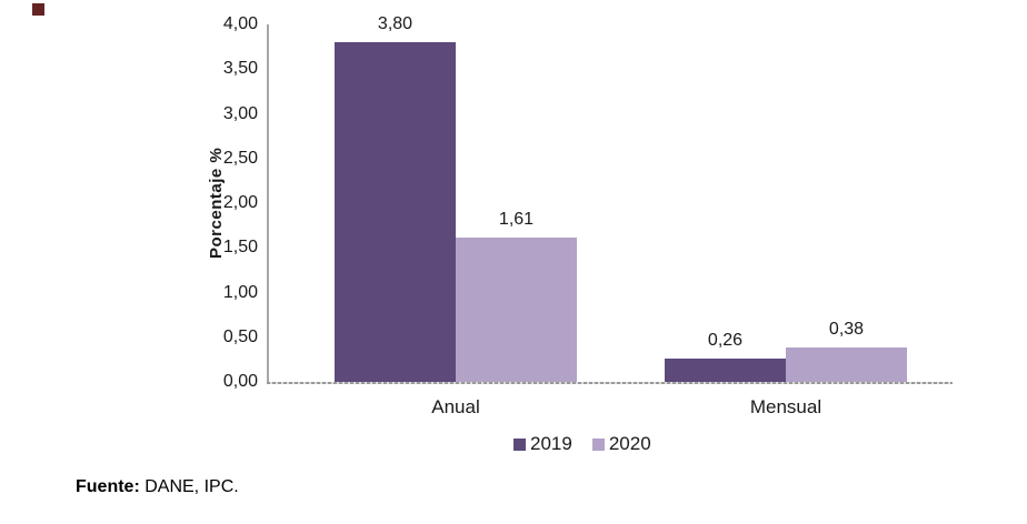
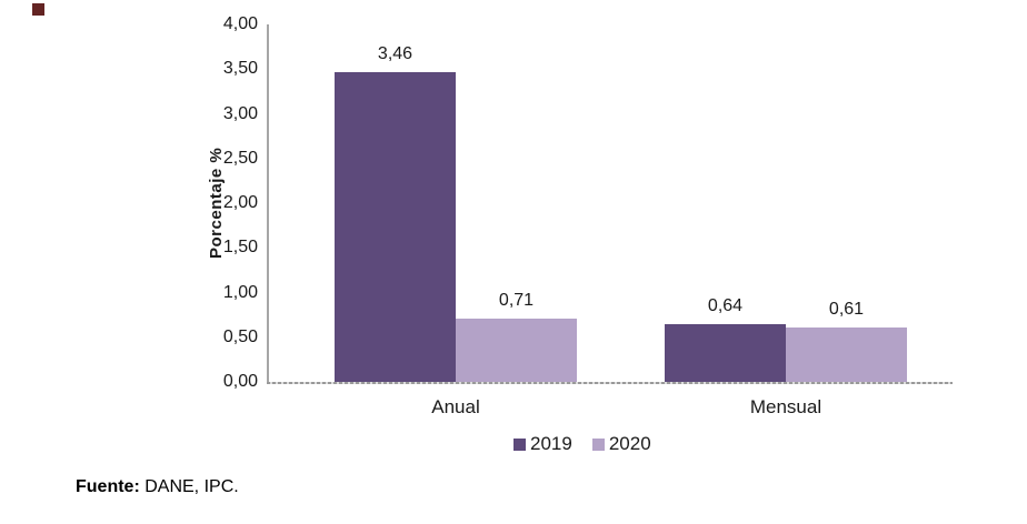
2019/Anual: 3,80 -> 3,46
2020/Anual: 1,61 -> 0,71
2019/Mensual: 0,26 -> 0,64
2020/Mensual: 0,38 -> 0,61
